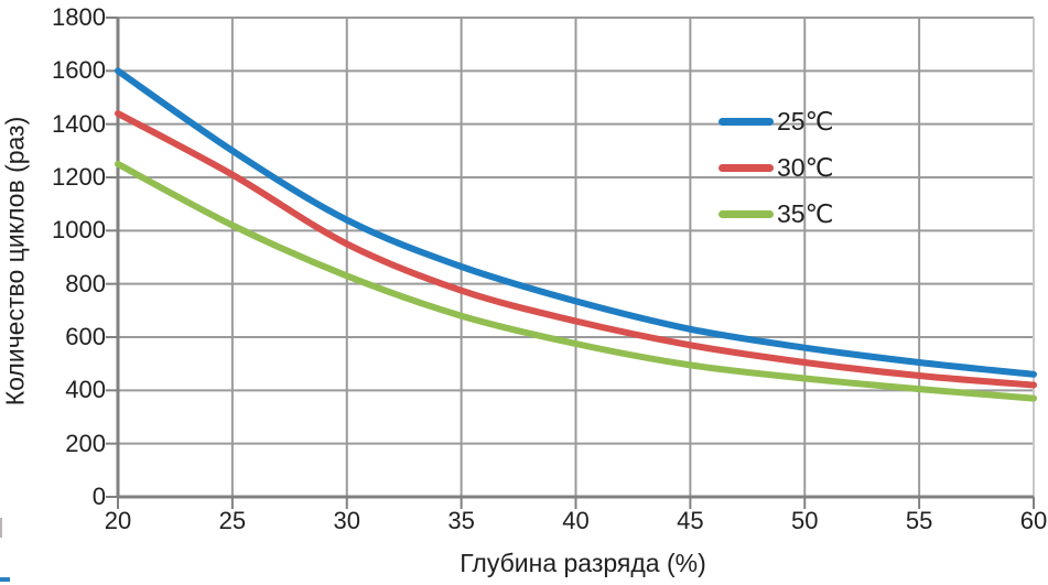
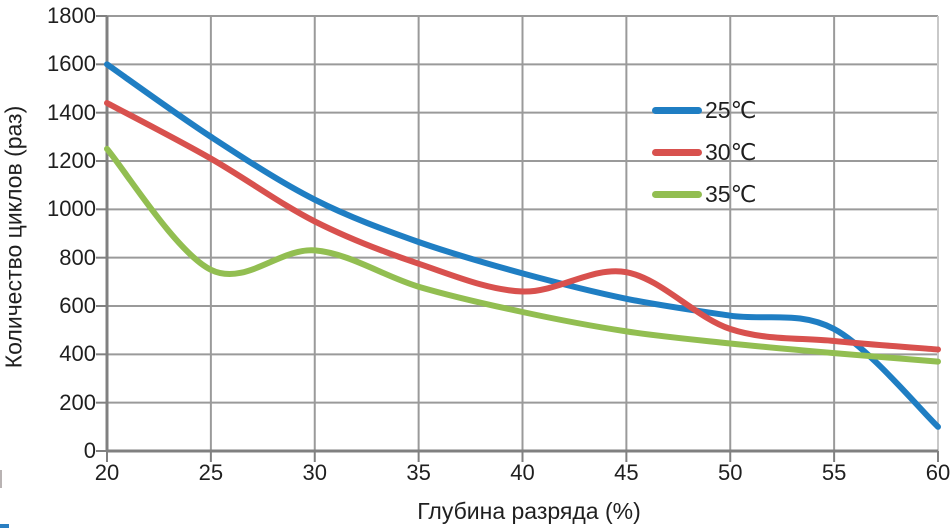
35℃/25: 1020 -> 750
30℃/45: 570 -> 740
25℃/60: 460 -> 100
